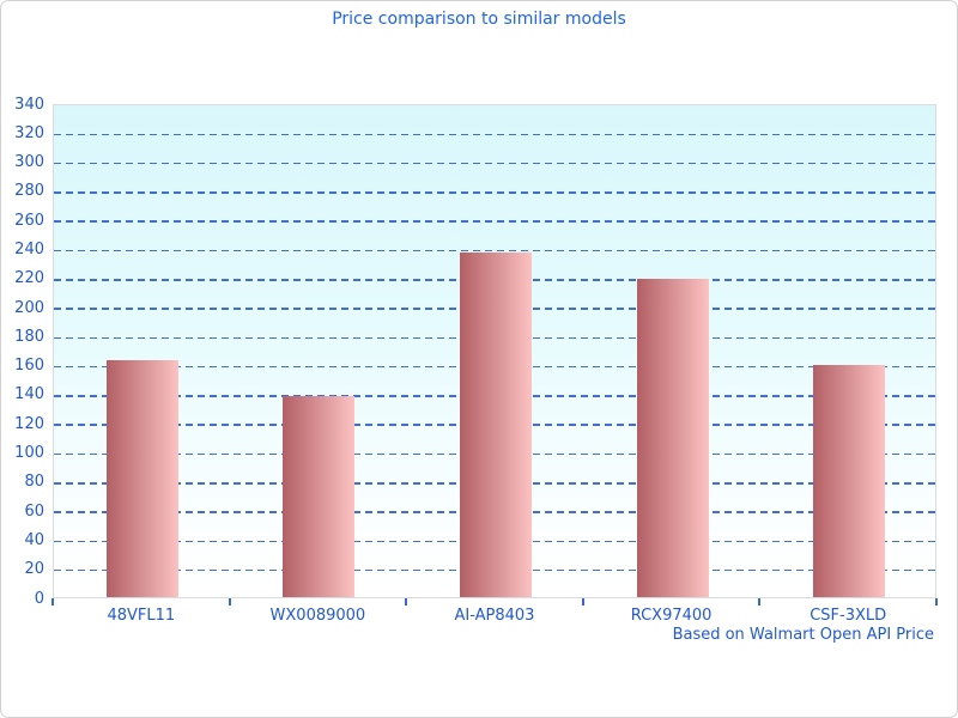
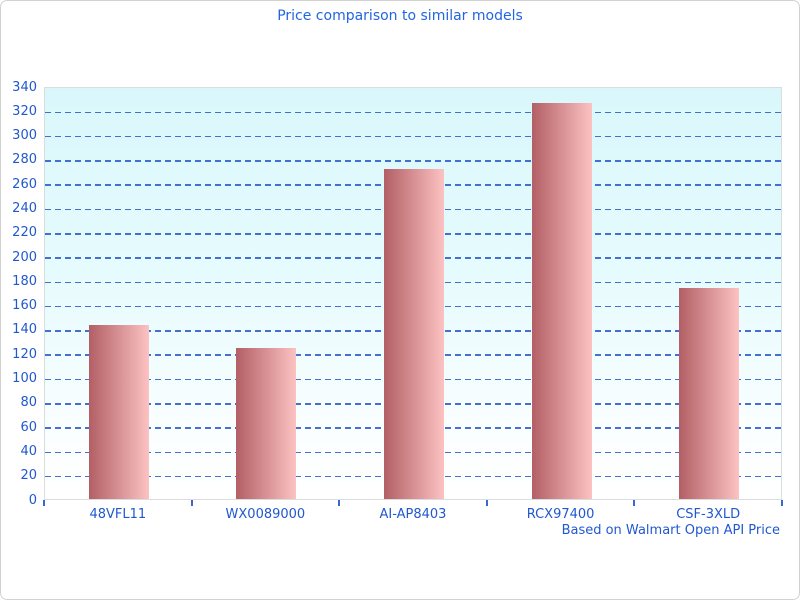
48VFL11: 163 -> 143
WX0089000: 138 -> 124
AI-AP8403: 237 -> 272
RCX97400: 219 -> 326
CSF-3XLD: 160 -> 174
